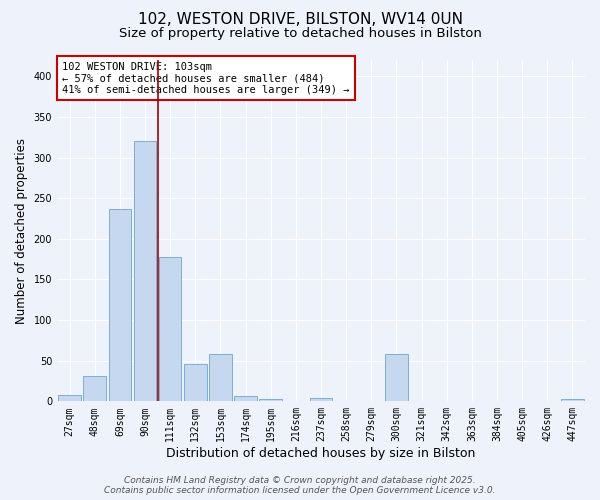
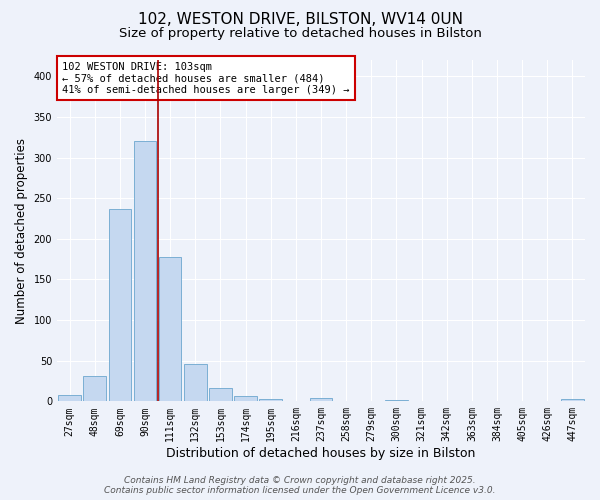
153sqm: 58 -> 16
300sqm: 58 -> 2
